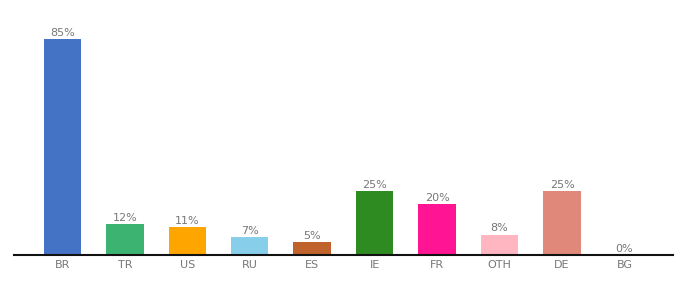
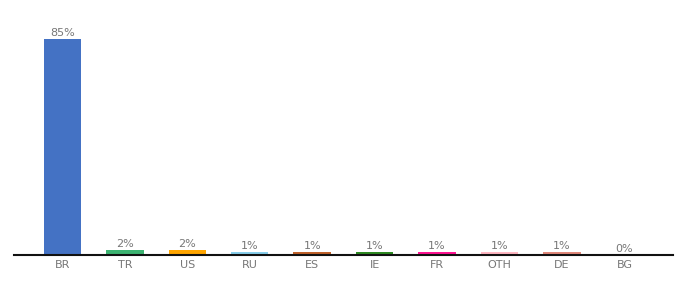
TR: 12% -> 2%
US: 11% -> 2%
RU: 7% -> 1%
ES: 5% -> 1%
IE: 25% -> 1%
FR: 20% -> 1%
OTH: 8% -> 1%
DE: 25% -> 1%
